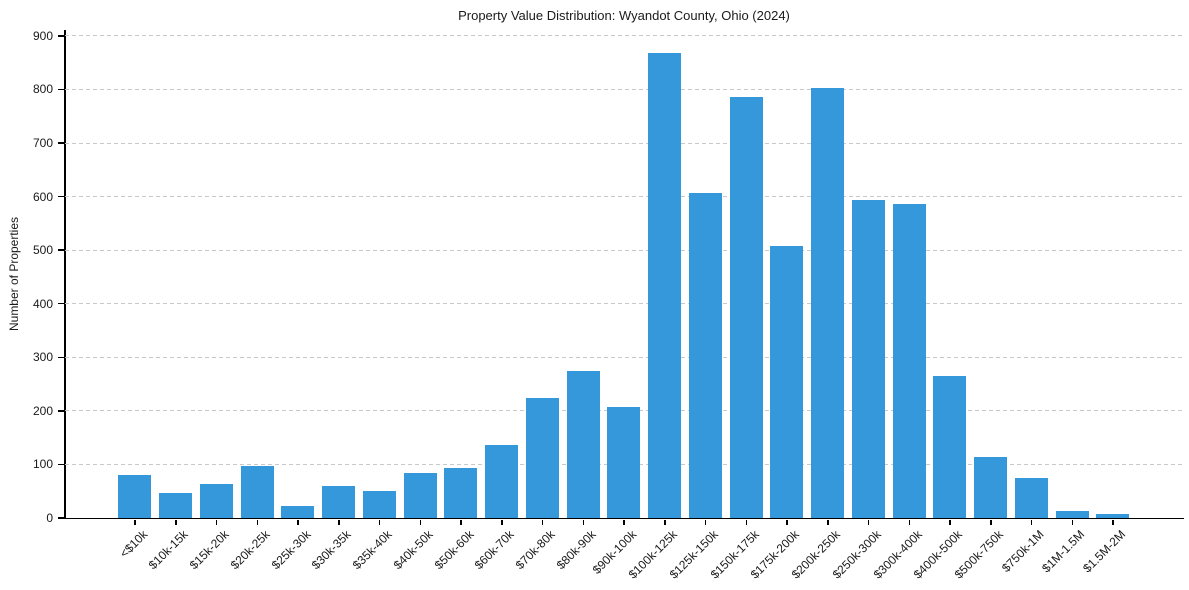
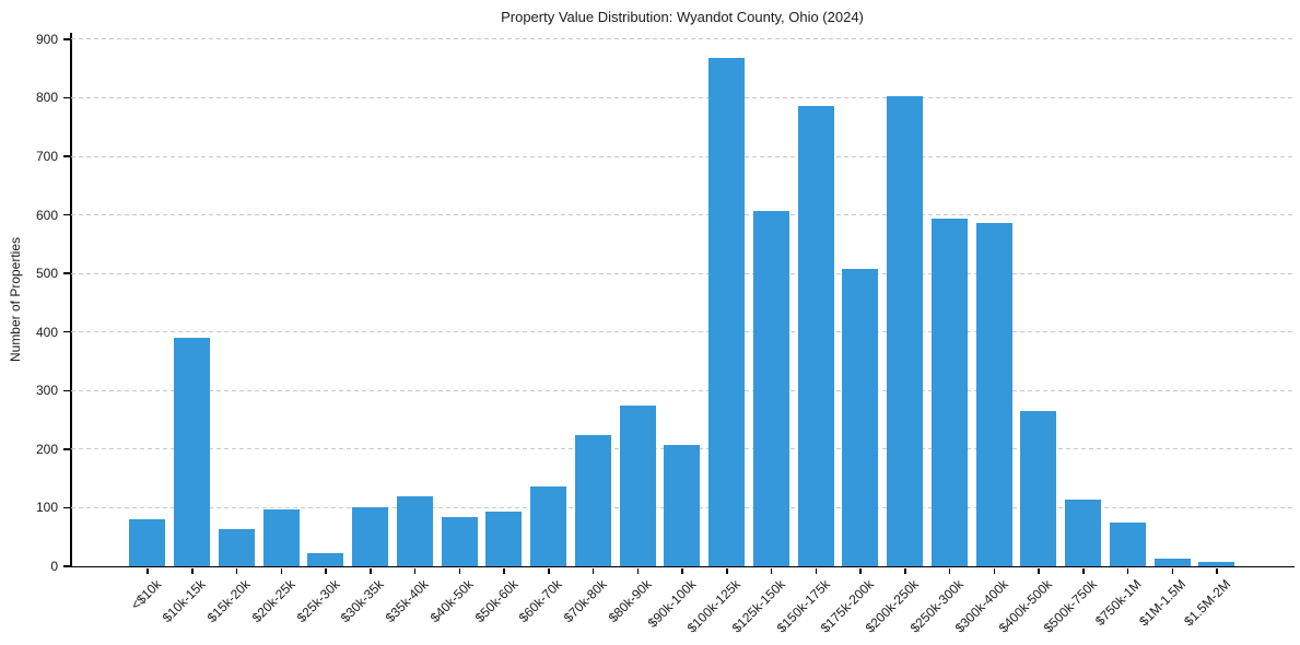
$10k-15k: 50 -> 390
$30k-35k: 60 -> 100
$35k-40k: 50 -> 120
